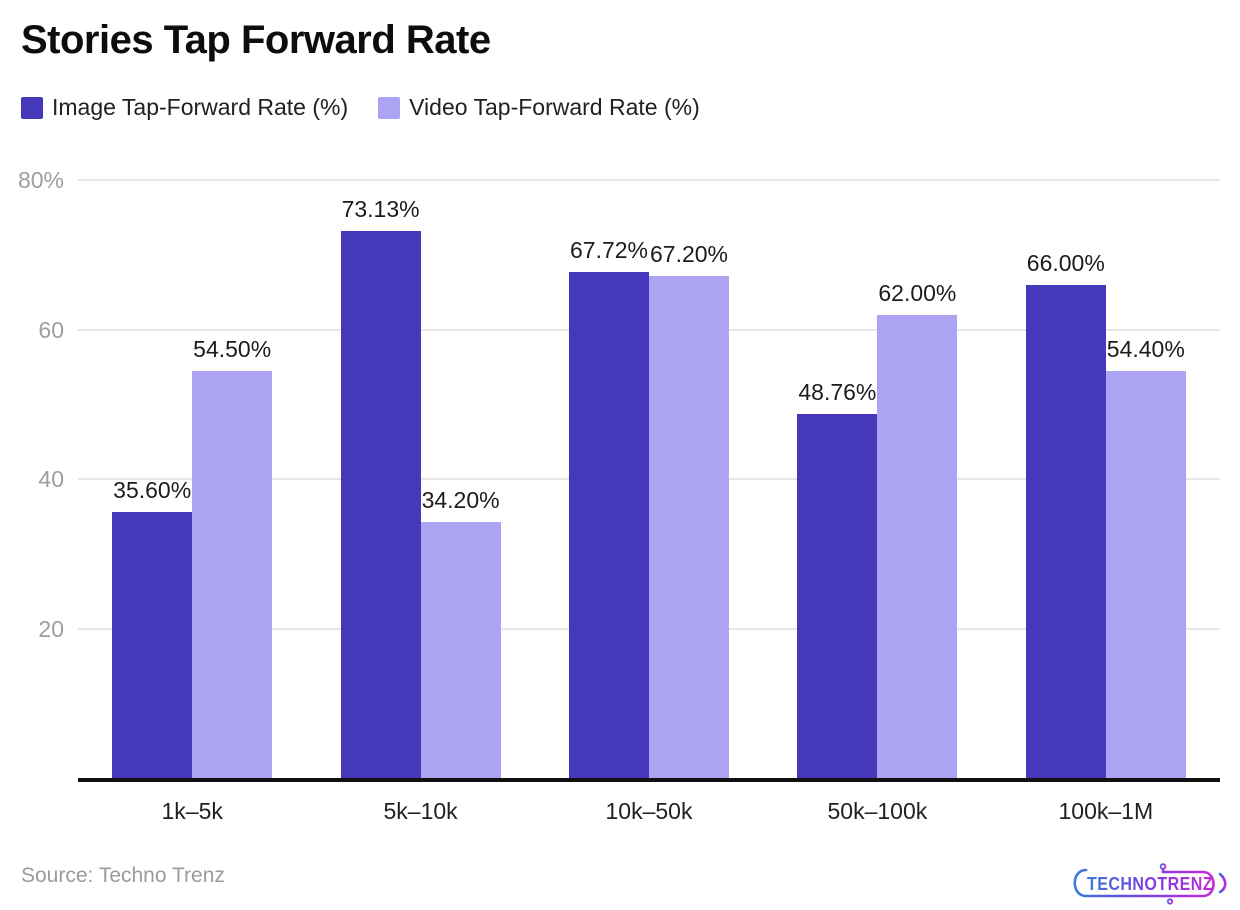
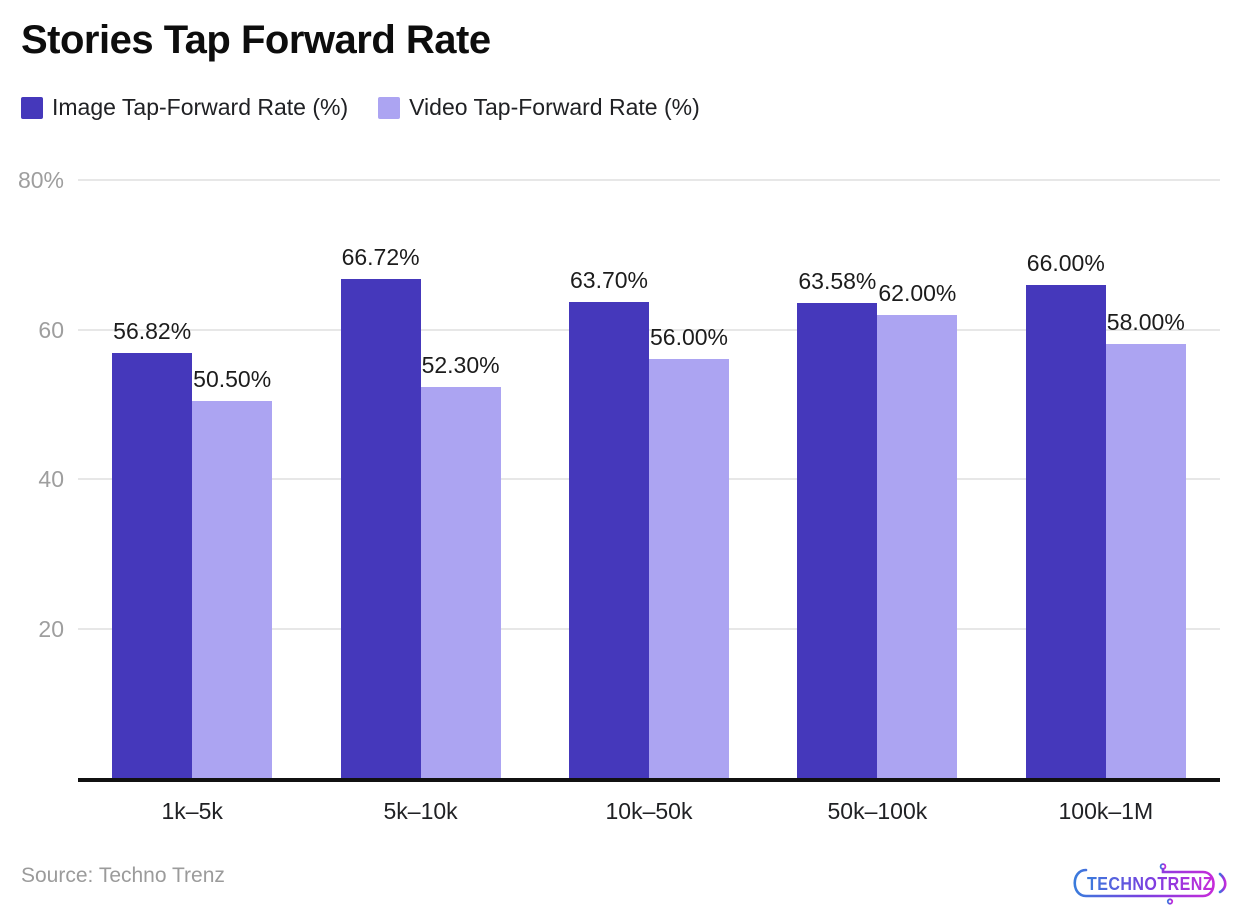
Image Tap-Forward Rate (%)/1k–5k: 35.60% -> 56.82%
Video Tap-Forward Rate (%)/1k–5k: 54.50% -> 50.50%
Image Tap-Forward Rate (%)/5k–10k: 73.13% -> 66.72%
Video Tap-Forward Rate (%)/5k–10k: 34.20% -> 52.30%
Image Tap-Forward Rate (%)/10k–50k: 67.72% -> 63.70%
Video Tap-Forward Rate (%)/10k–50k: 67.20% -> 56.00%
Image Tap-Forward Rate (%)/50k–100k: 48.76% -> 63.58%
Video Tap-Forward Rate (%)/100k–1M: 54.40% -> 58.00%
